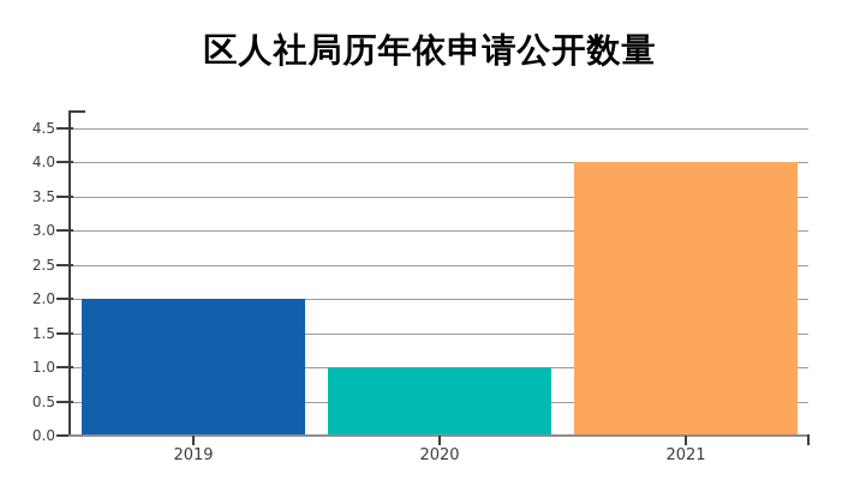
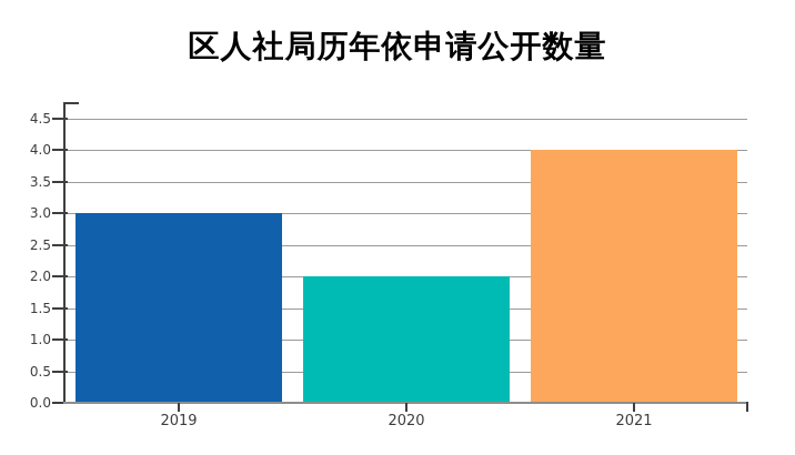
2019: 2 -> 3
2020: 1 -> 2
